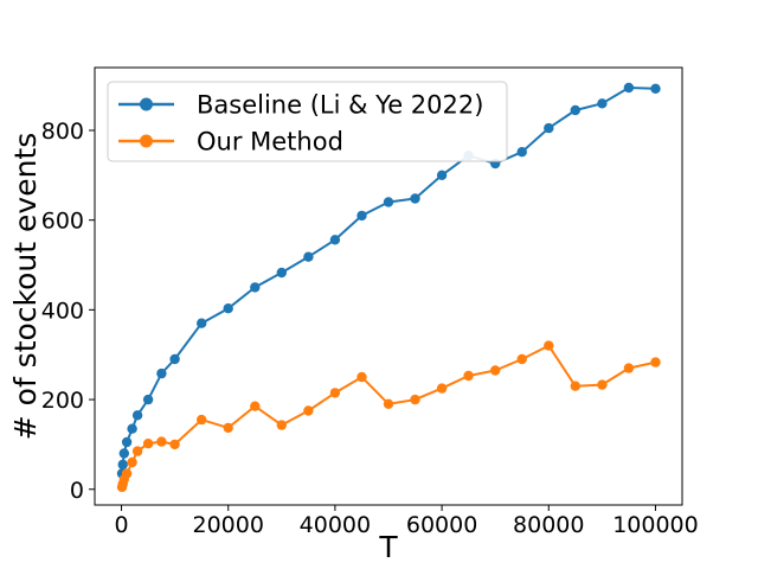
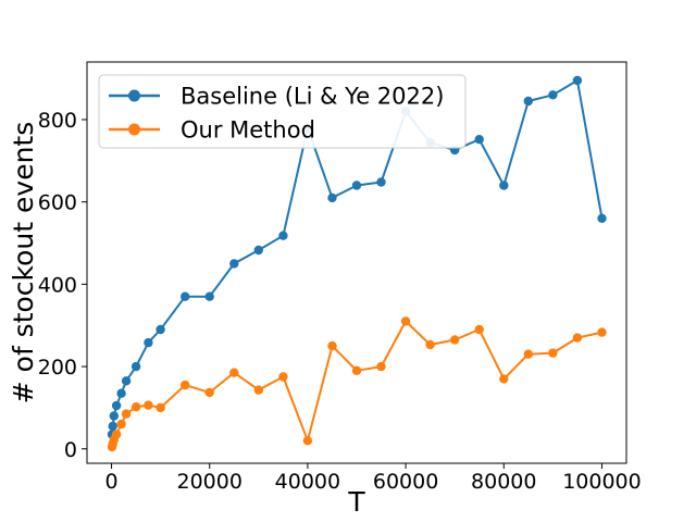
Baseline (Li & Ye 2022)/20000: 400 -> 370
Baseline (Li & Ye 2022)/40000: 560 -> 780
Our Method/40000: 220 -> 20
Baseline (Li & Ye 2022)/60000: 700 -> 820
Our Method/60000: 220 -> 310
Baseline (Li & Ye 2022)/80000: 800 -> 640
Our Method/80000: 320 -> 170
Baseline (Li & Ye 2022)/100000: 890 -> 560
